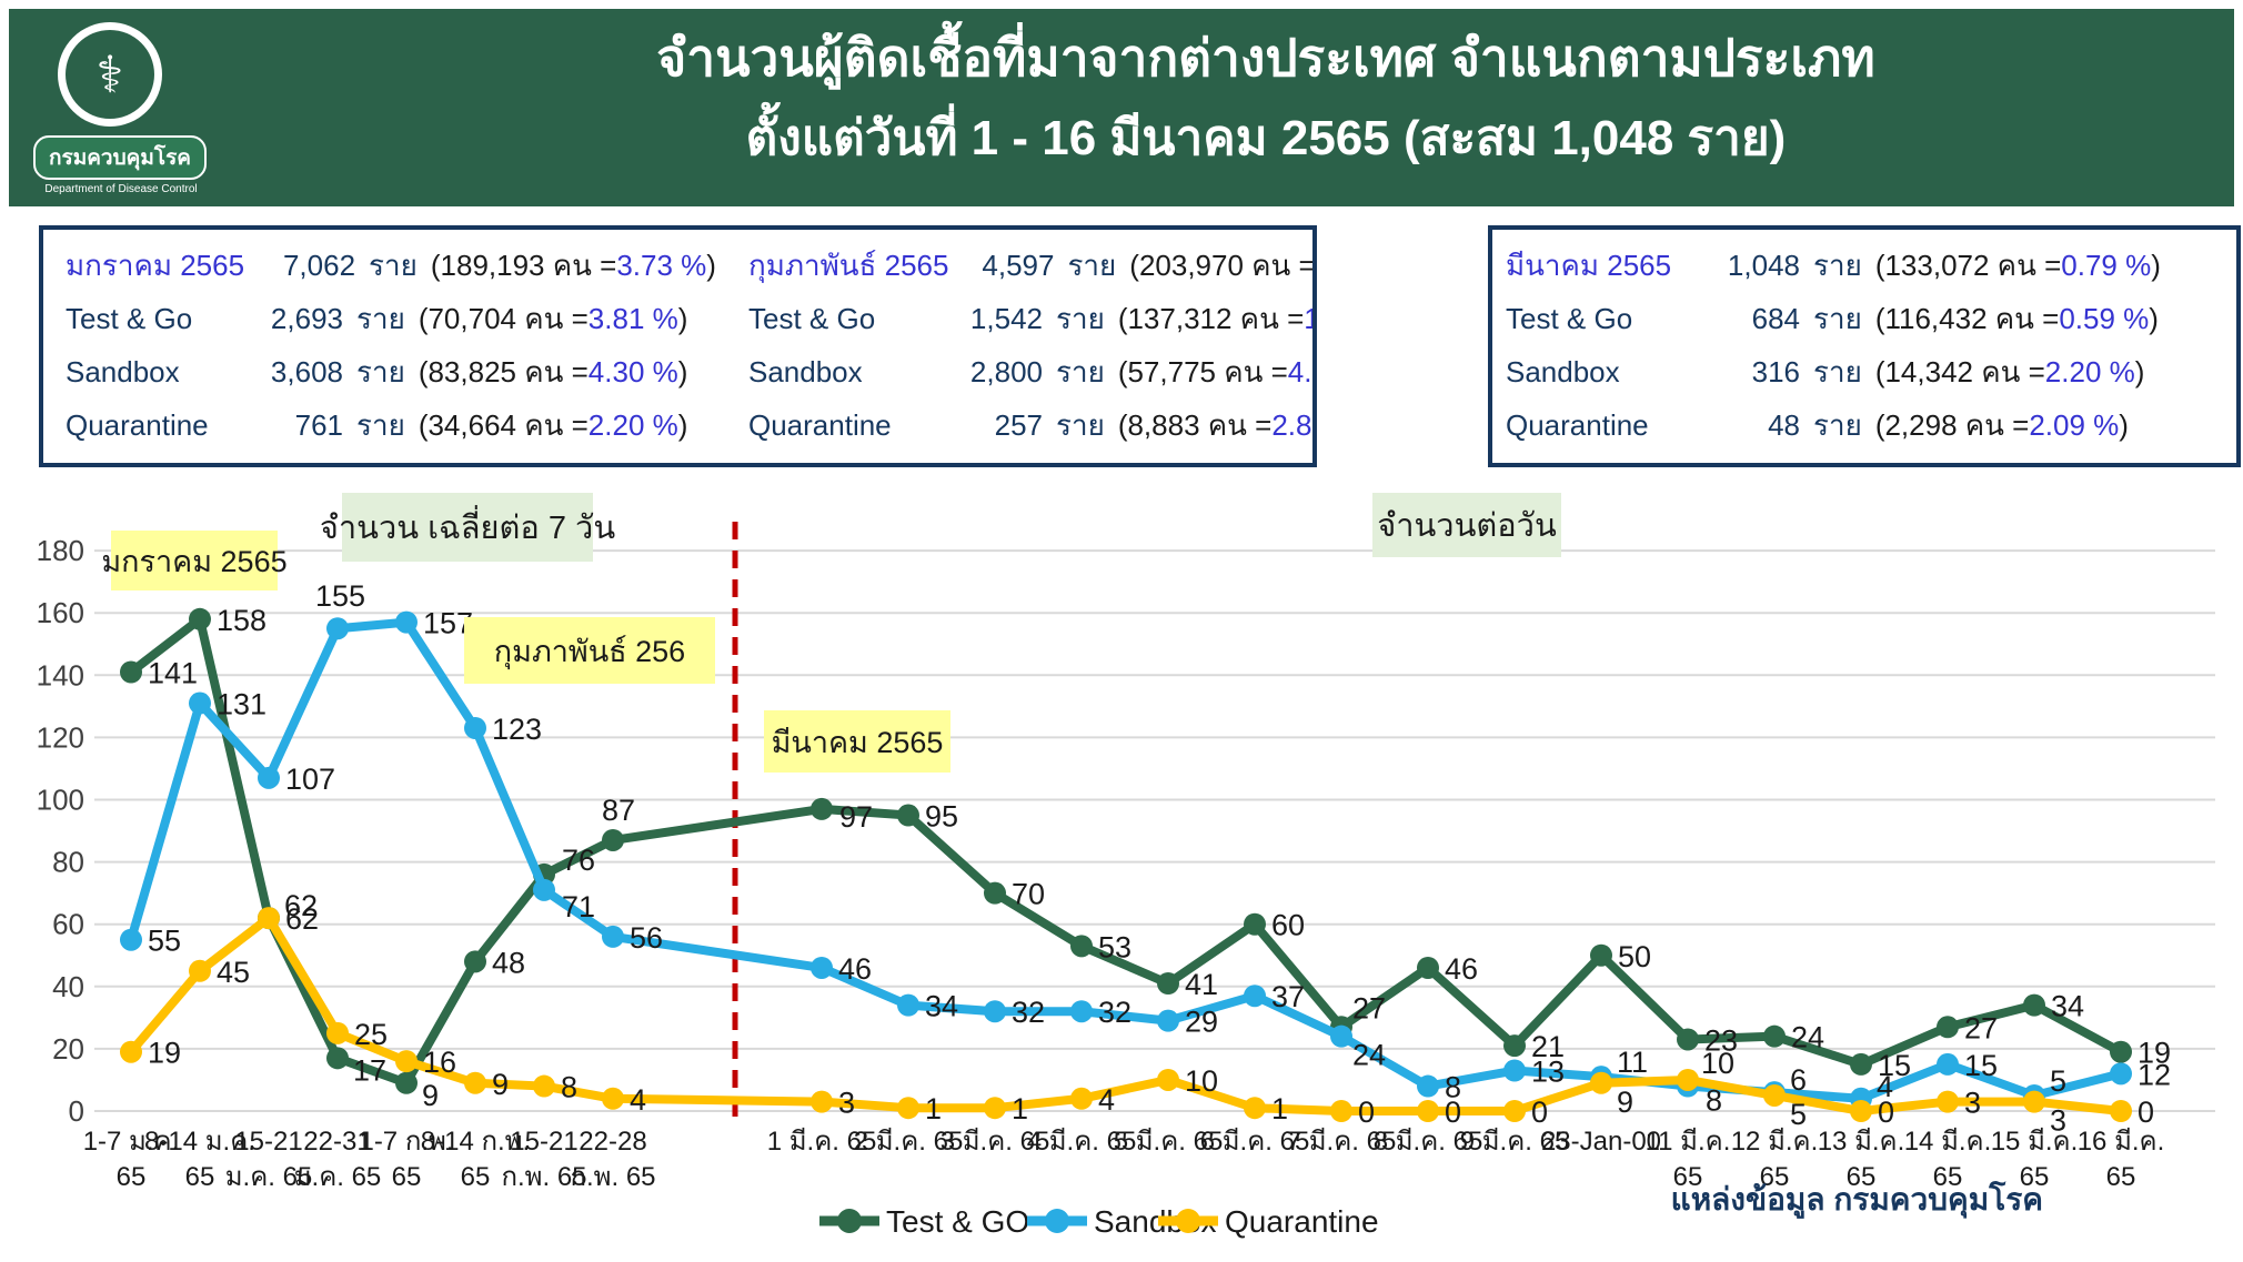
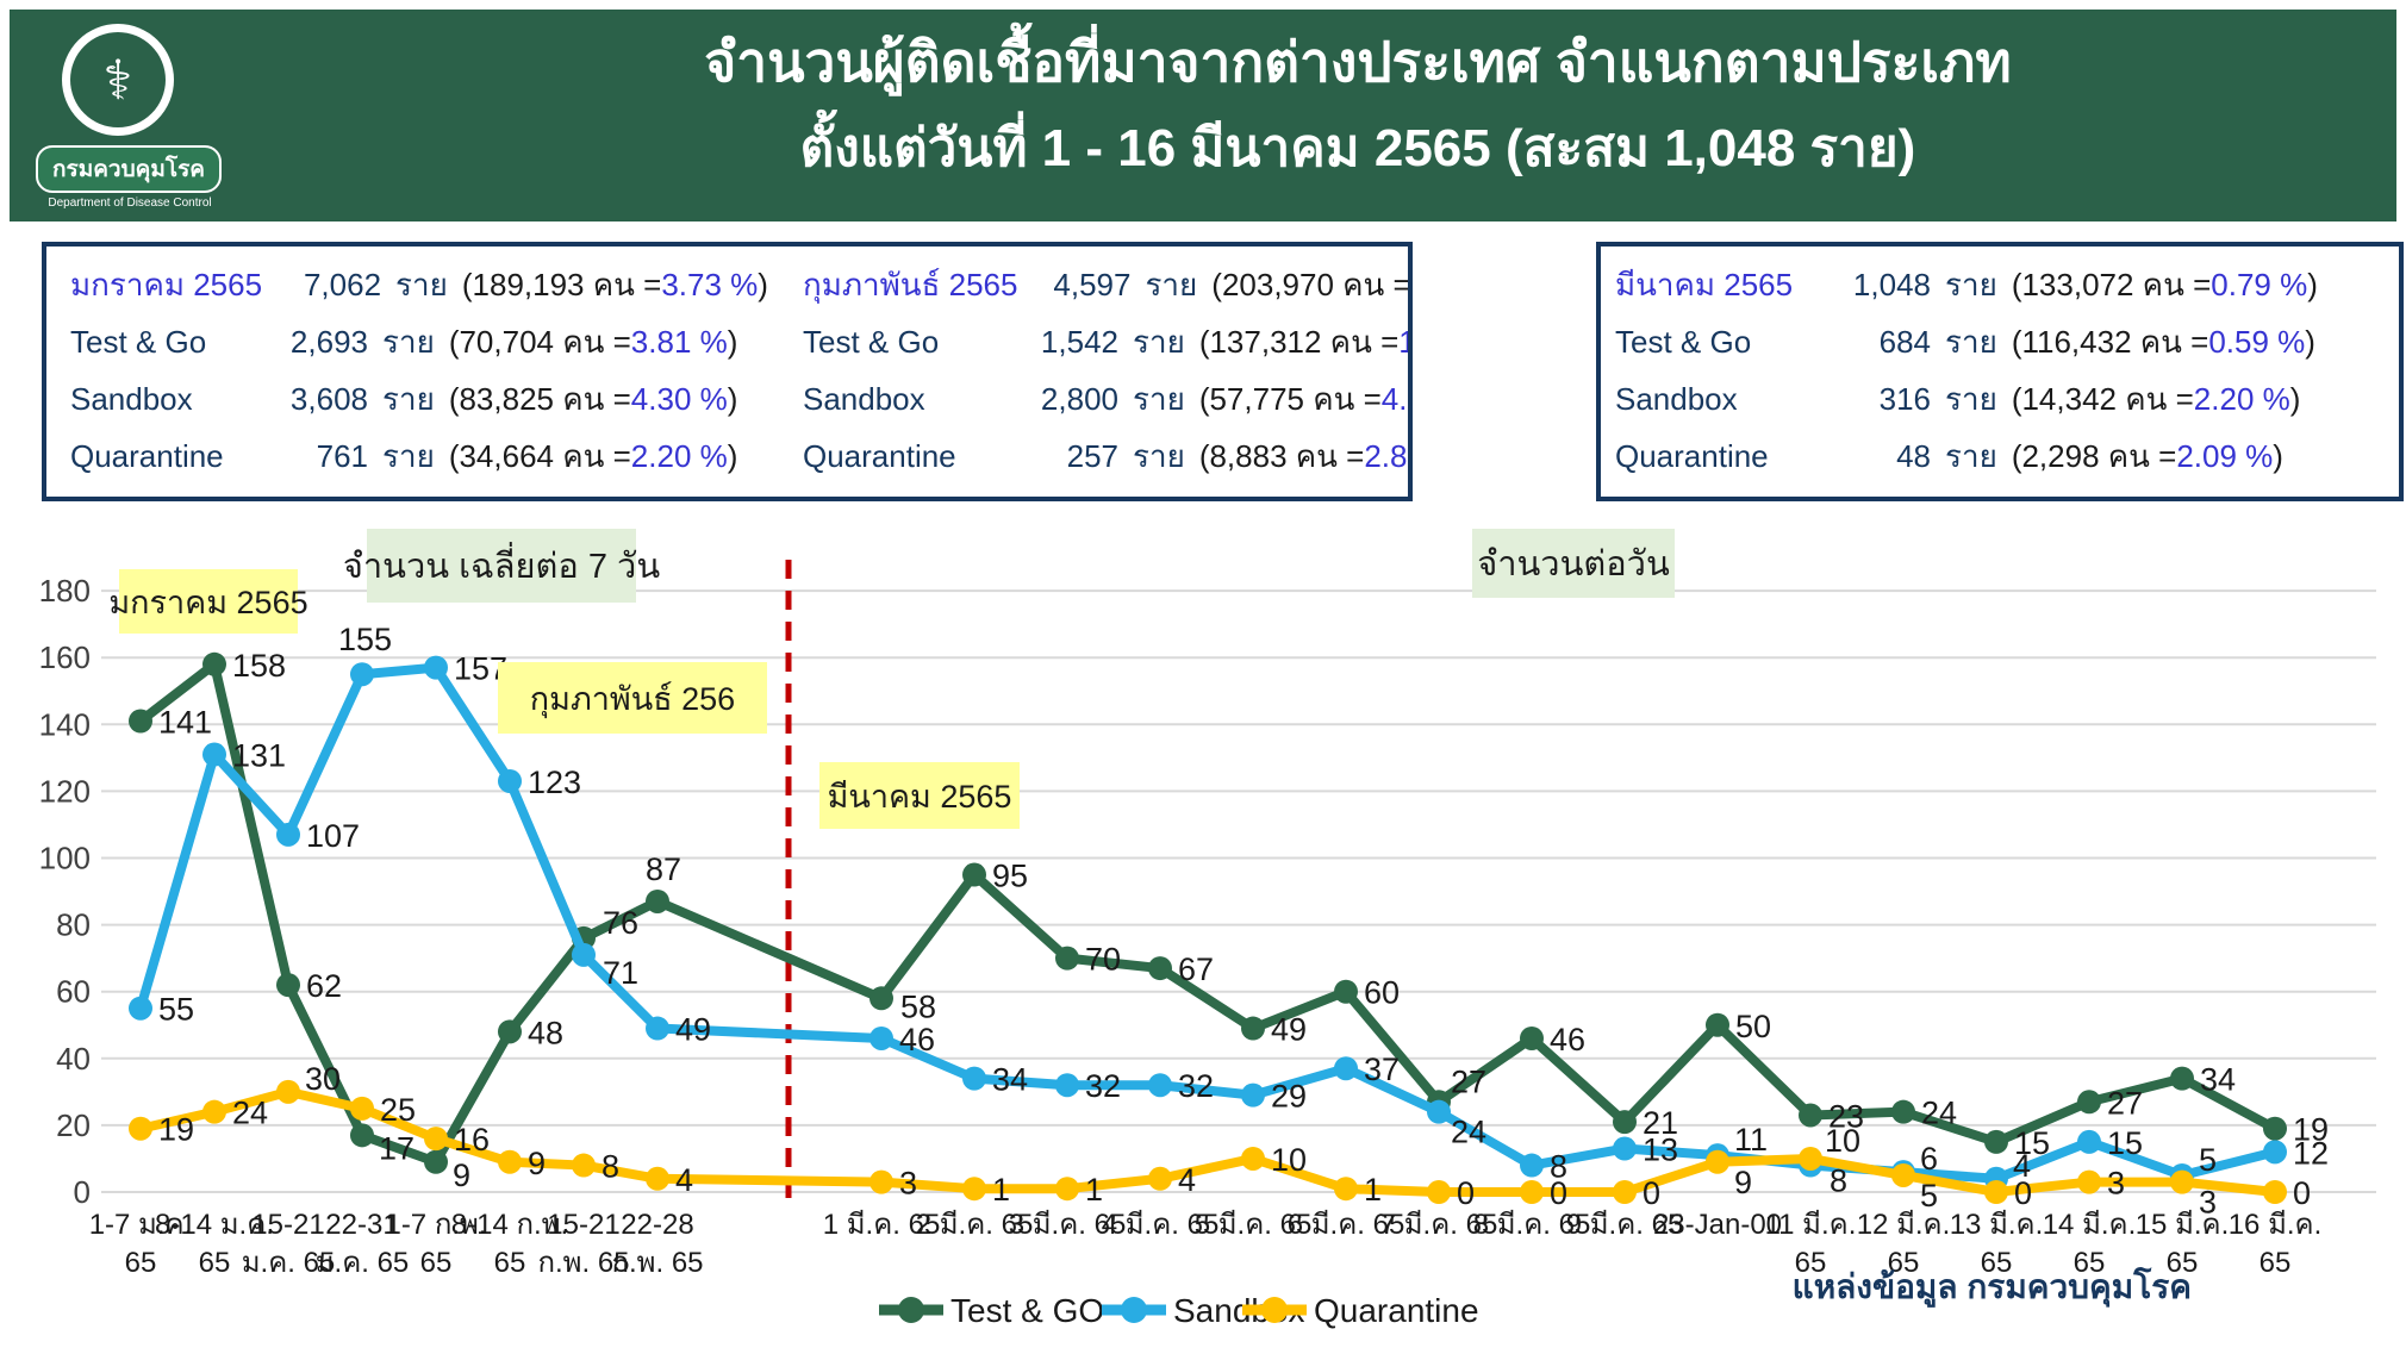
Quarantine/8-14 ม.ค. 65: 45 -> 24
Quarantine/15-21 ม.ค. 65: 62 -> 30
Sandbox/22-28 ก.พ. 65: 56 -> 49
Test & GO/1 มี.ค. 65: 97 -> 58
Test & GO/4 มี.ค. 65: 53 -> 67
Test & GO/5 มี.ค. 65: 41 -> 49
